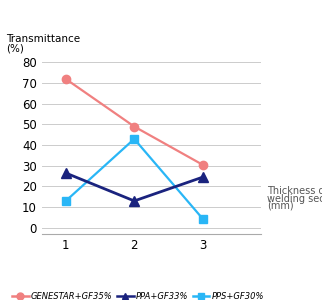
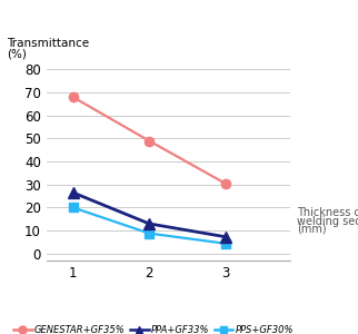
GENESTAR+GF35%/1: 72.0 -> 68.0
PPS+GF30%/1: 13.0 -> 20.0
PPS+GF30%/2: 43.0 -> 8.8
PPA+GF33%/3: 24.5 -> 7.3
